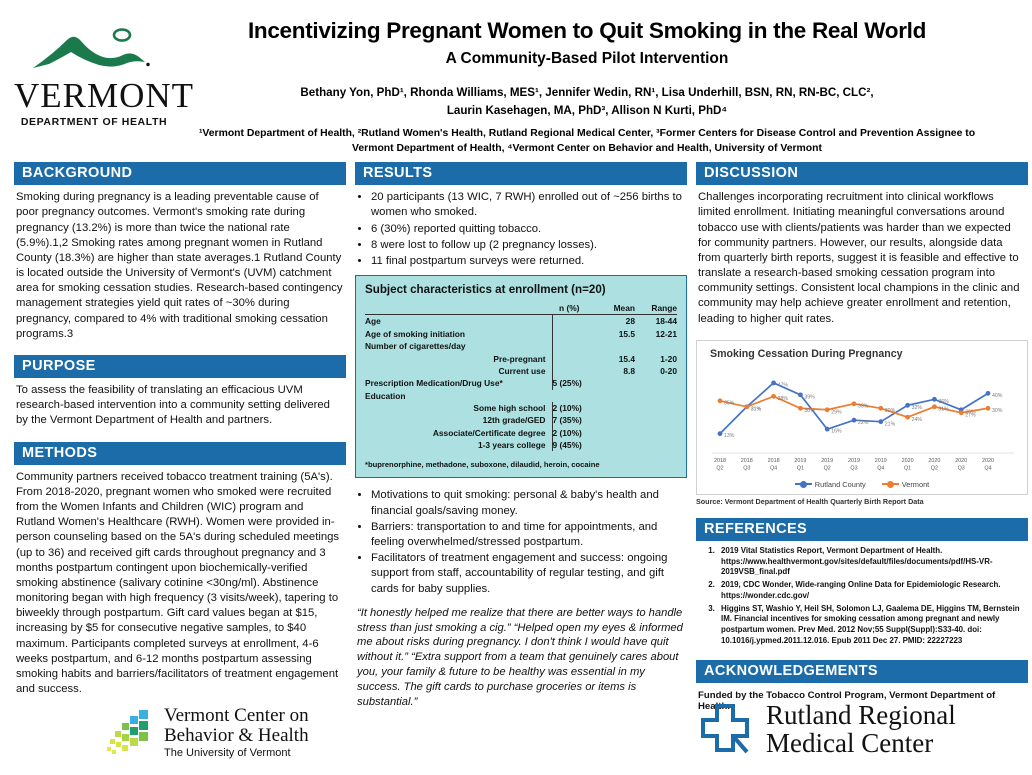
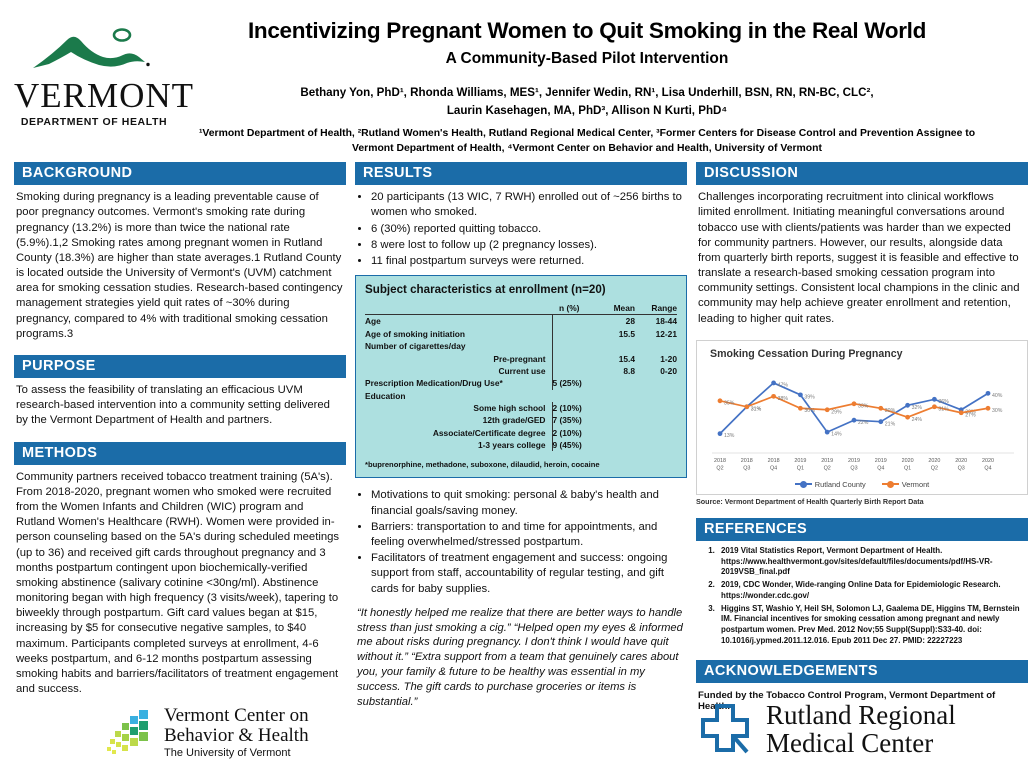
Rutland County/2019 Q2: 16% -> 14%
